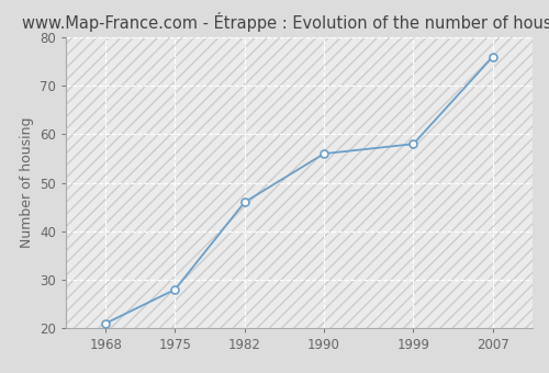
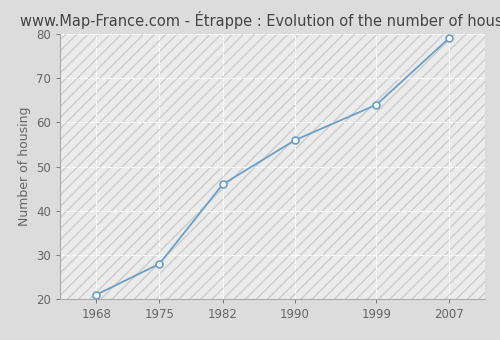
1999: 58 -> 64
2007: 76 -> 79
